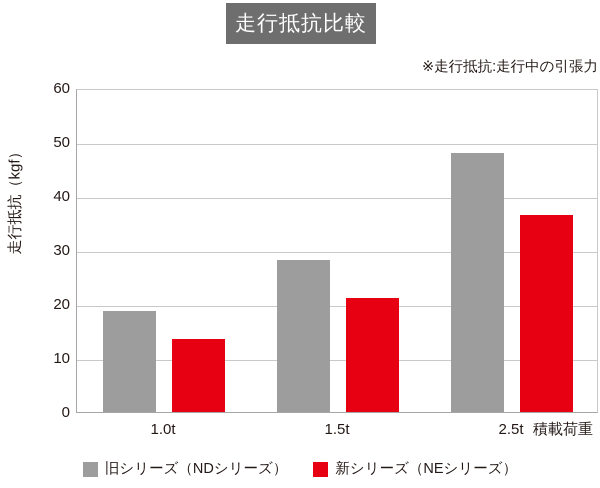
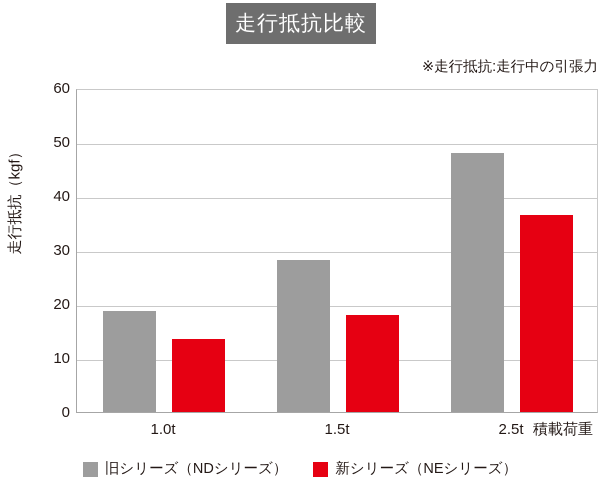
新シリーズ（NEシリーズ）/1.5t: 21 -> 18
